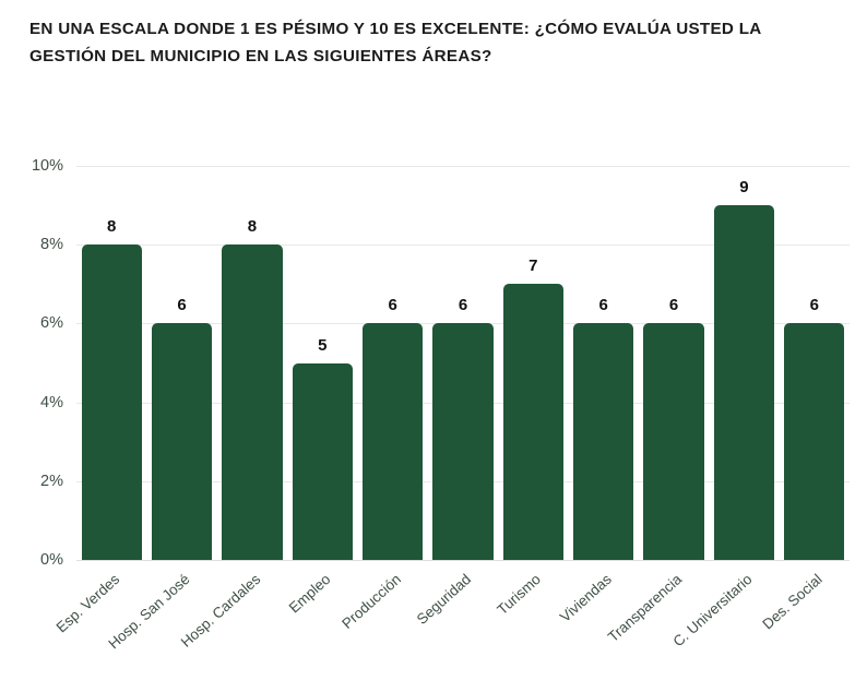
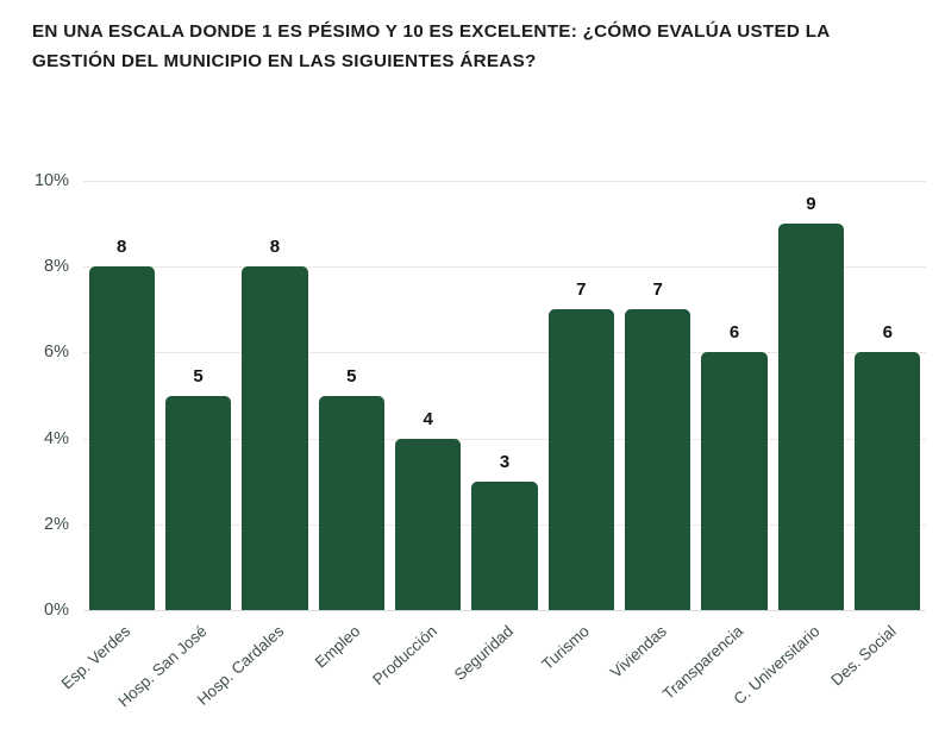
Hosp. San José: 6 -> 5
Producción: 6 -> 4
Seguridad: 6 -> 3
Viviendas: 6 -> 7
